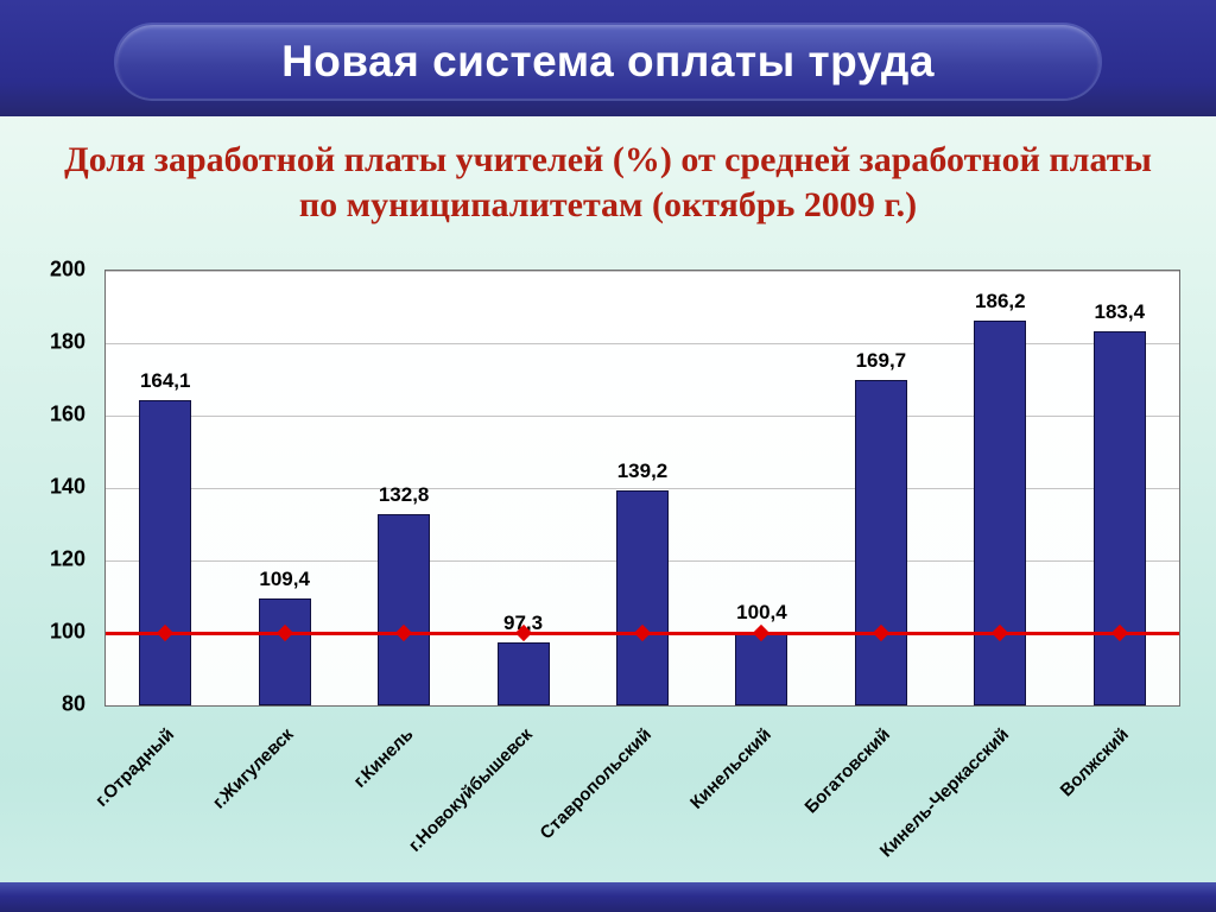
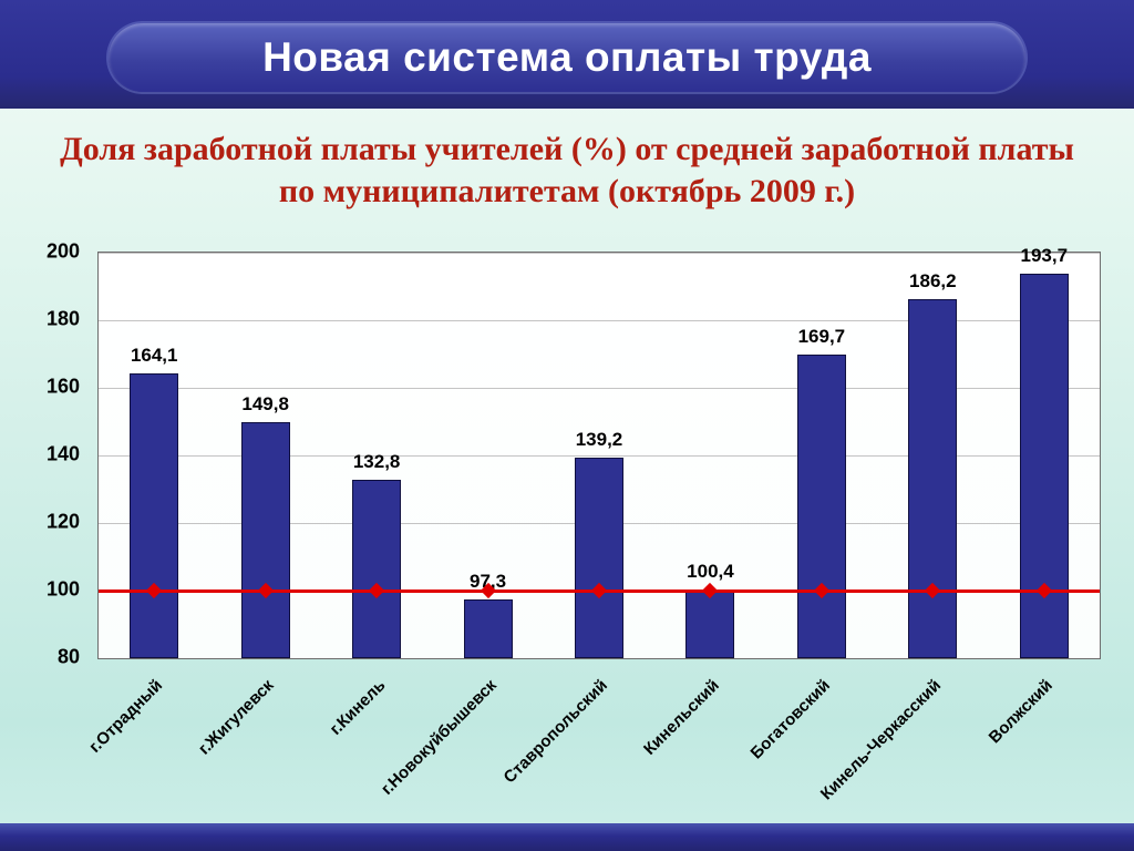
г.Жигулевск: 109,4 -> 149,8
Волжский: 183,4 -> 193,7
